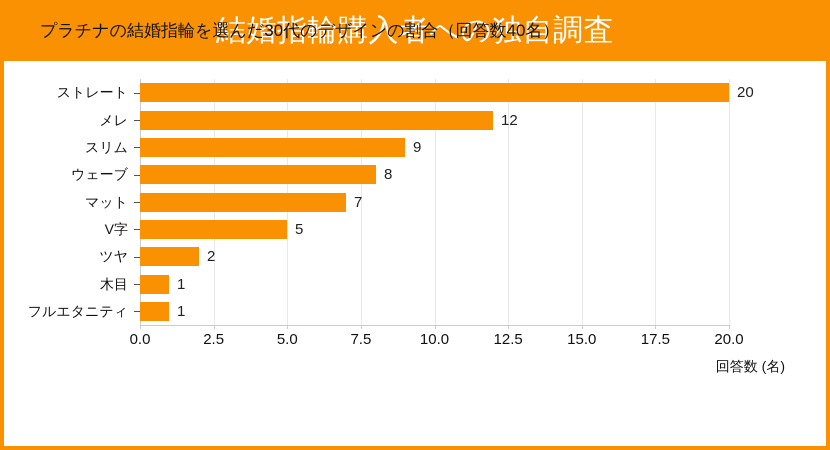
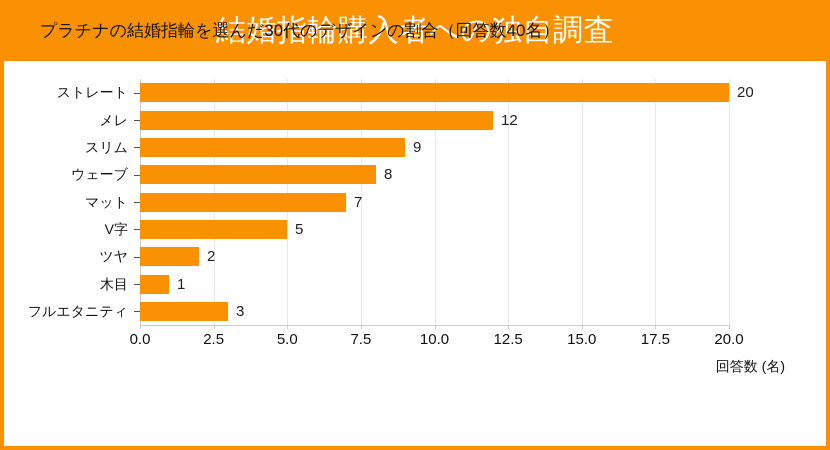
フルエタニティ: 1 -> 3
